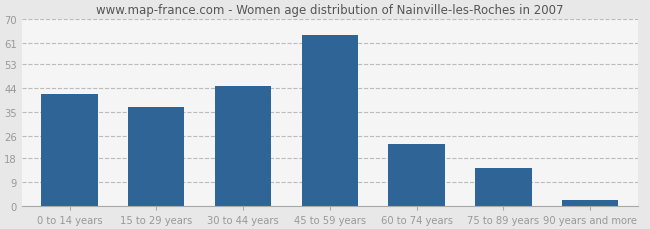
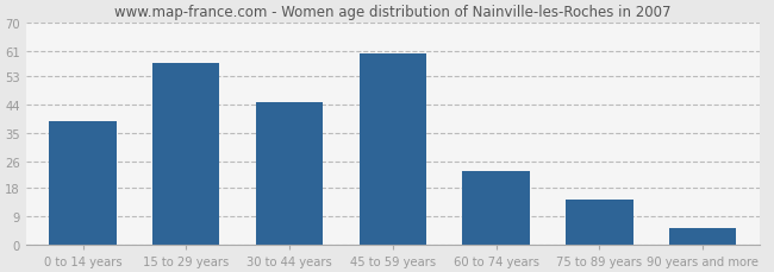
0 to 14 years: 42 -> 39
15 to 29 years: 37 -> 57
45 to 59 years: 64 -> 60
90 years and more: 2 -> 5
